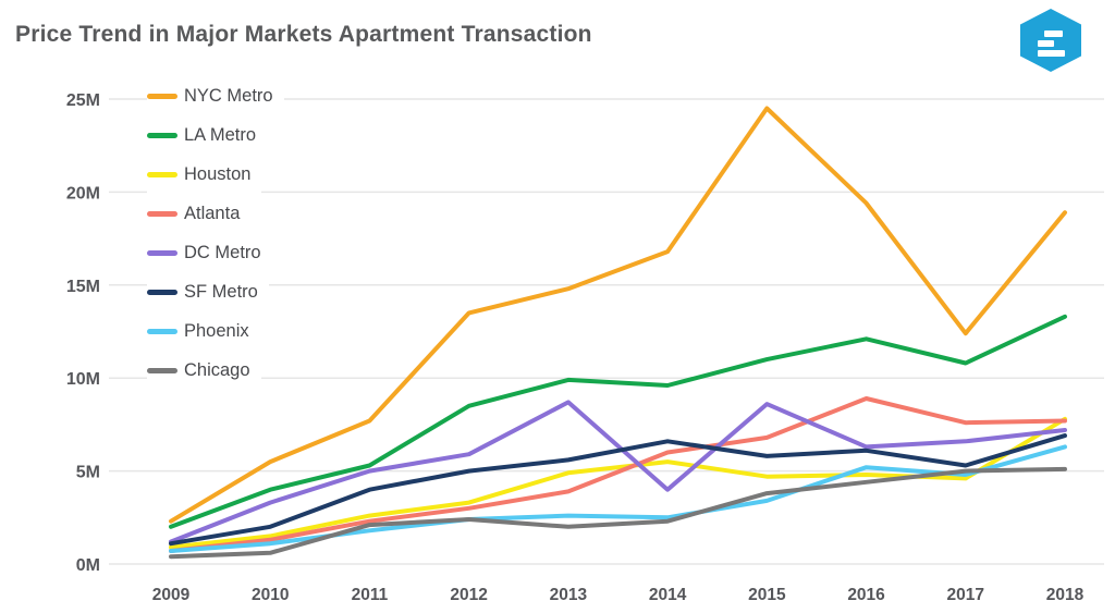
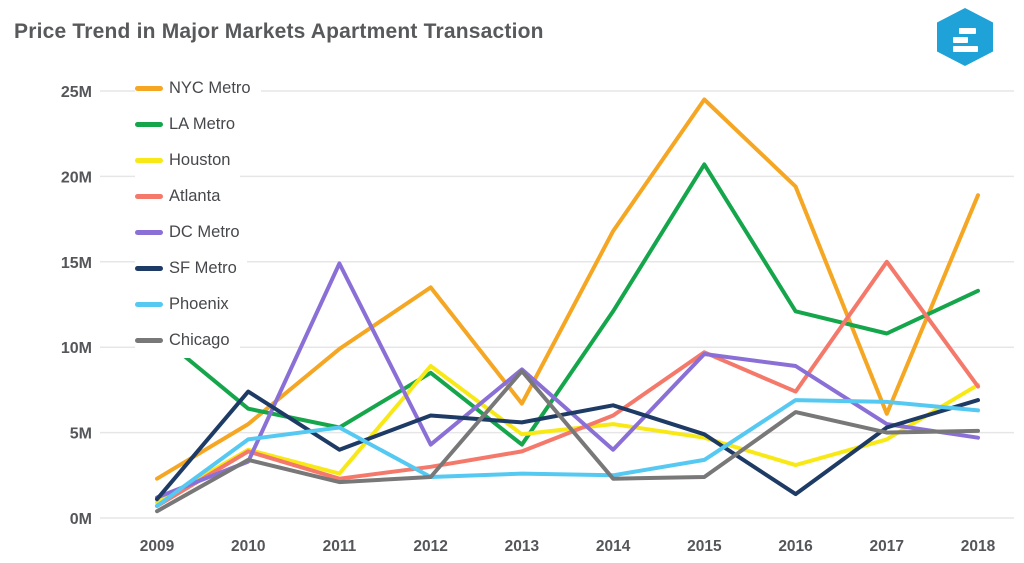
LA Metro/2009: 2.0M -> 10.8M
LA Metro/2010: 4.0M -> 6.4M
Houston/2010: 1.5M -> 4.0M
Atlanta/2010: 1.3M -> 3.9M
SF Metro/2010: 2.0M -> 7.4M
Phoenix/2010: 1.1M -> 4.6M
Chicago/2010: 0.6M -> 3.4M
NYC Metro/2011: 7.7M -> 9.9M
DC Metro/2011: 5.0M -> 14.9M
Phoenix/2011: 1.8M -> 5.3M
Houston/2012: 3.3M -> 8.9M
DC Metro/2012: 5.9M -> 4.3M
SF Metro/2012: 5.0M -> 6.0M
NYC Metro/2013: 14.8M -> 6.7M
LA Metro/2013: 9.9M -> 4.3M
Chicago/2013: 2.0M -> 8.6M
LA Metro/2014: 9.6M -> 12.1M
LA Metro/2015: 11.0M -> 20.7M
Atlanta/2015: 6.8M -> 9.7M
DC Metro/2015: 8.6M -> 9.6M
SF Metro/2015: 5.8M -> 4.9M
Chicago/2015: 3.8M -> 2.4M
Houston/2016: 4.8M -> 3.1M
Atlanta/2016: 8.9M -> 7.4M
DC Metro/2016: 6.3M -> 8.9M
SF Metro/2016: 6.1M -> 1.4M
Phoenix/2016: 5.2M -> 6.9M
Chicago/2016: 4.4M -> 6.2M
NYC Metro/2017: 12.4M -> 6.1M
Atlanta/2017: 7.6M -> 15.0M
DC Metro/2017: 6.6M -> 5.5M
Phoenix/2017: 4.8M -> 6.8M
DC Metro/2018: 7.2M -> 4.7M
